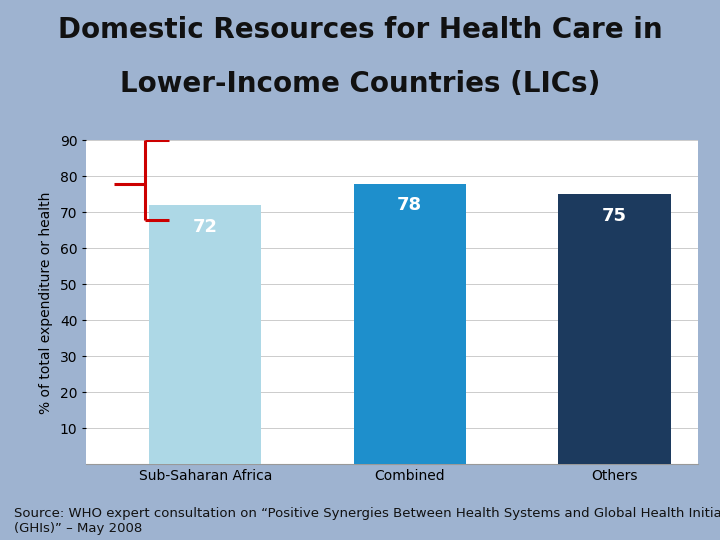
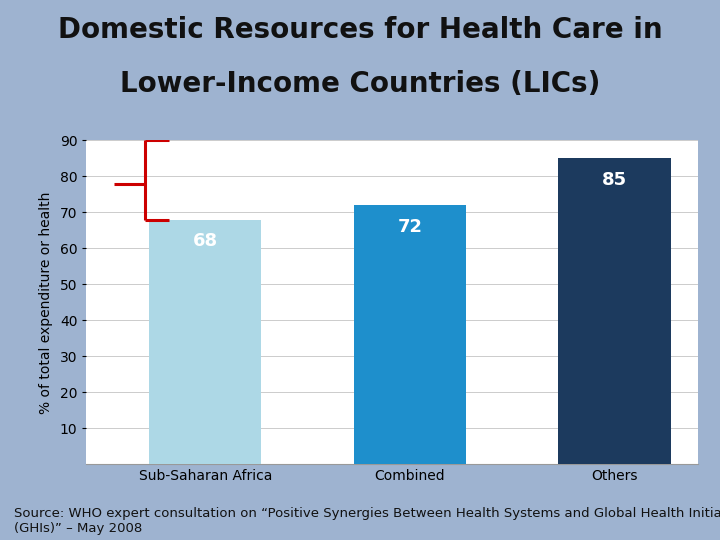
Sub-Saharan Africa: 72 -> 68
Combined: 78 -> 72
Others: 75 -> 85
